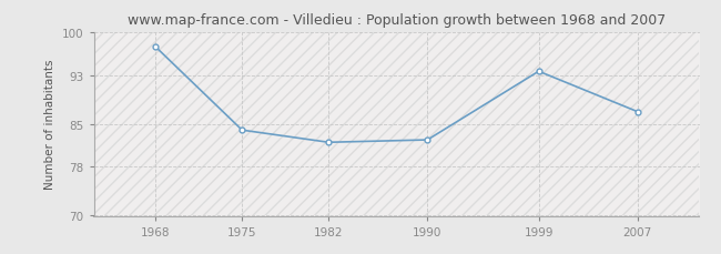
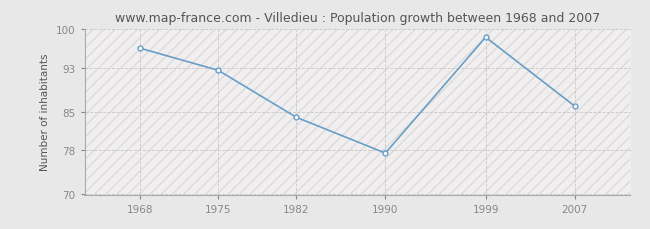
1968: 97.6 -> 96.5
1975: 84.0 -> 92.5
1982: 82.0 -> 84.0
1990: 82.4 -> 77.5
1999: 93.6 -> 98.5
2007: 87.0 -> 86.0
